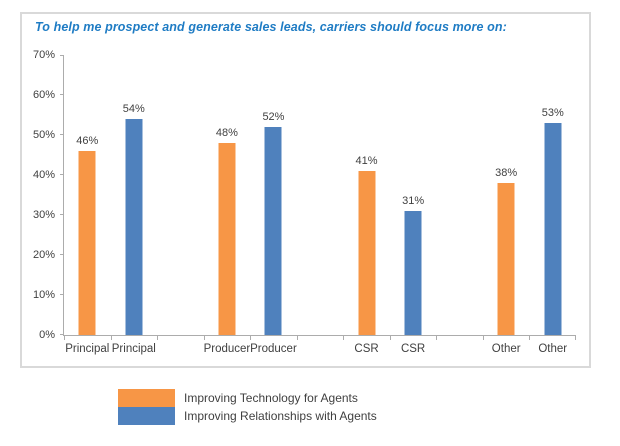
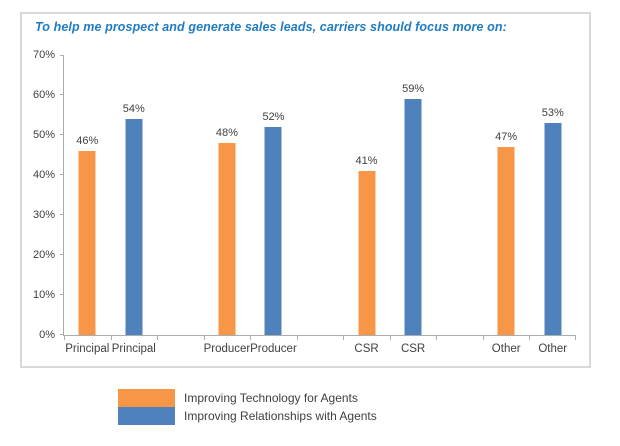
Improving Relationships with Agents/CSR: 31% -> 59%
Improving Technology for Agents/Other: 38% -> 47%
